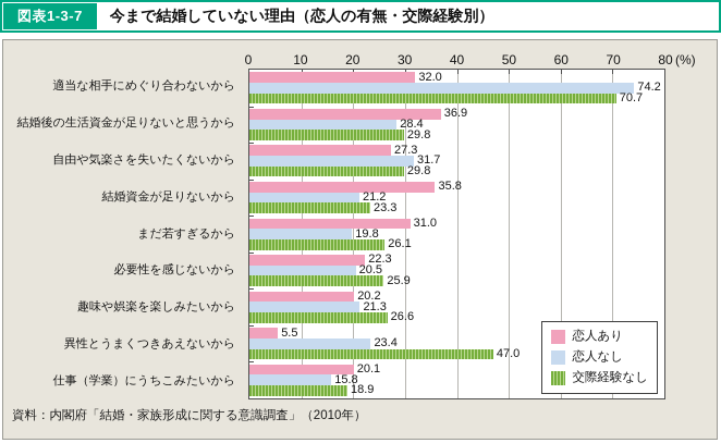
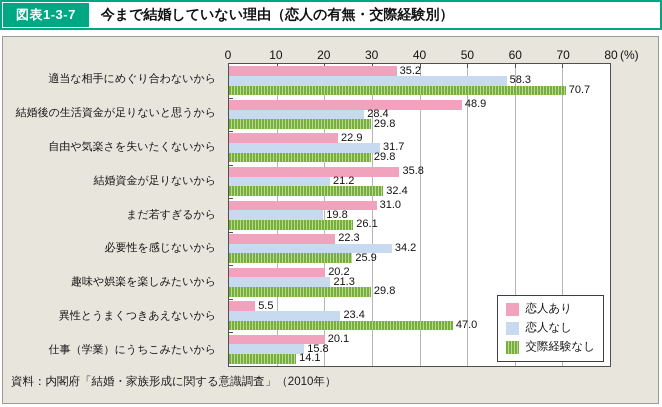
恋人あり/適当な相手にめぐり合わないから: 32.0 -> 35.2
恋人なし/適当な相手にめぐり合わないから: 74.2 -> 58.3
恋人あり/結婚後の生活資金が足りないと思うから: 36.9 -> 48.9
恋人あり/自由や気楽さを失いたくないから: 27.3 -> 22.9
交際経験なし/結婚資金が足りないから: 23.3 -> 32.4
恋人なし/必要性を感じないから: 20.5 -> 34.2
交際経験なし/趣味や娯楽を楽しみたいから: 26.6 -> 29.8
交際経験なし/仕事（学業）にうちこみたいから: 18.9 -> 14.1
